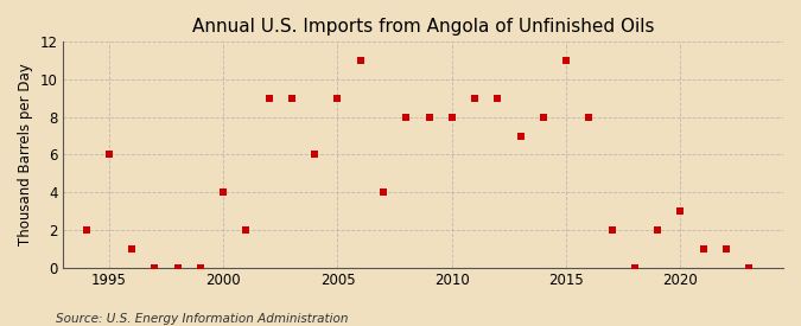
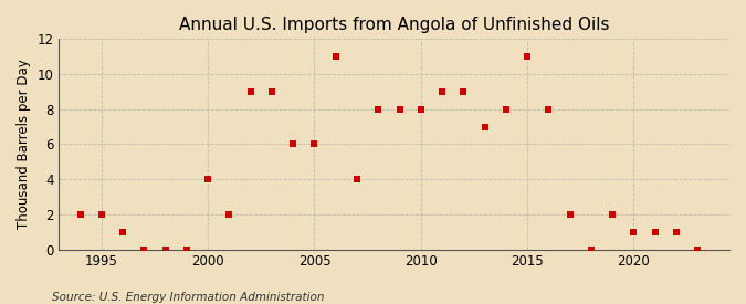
1995: 6 -> 2
2005: 9 -> 6
2020: 3 -> 1
